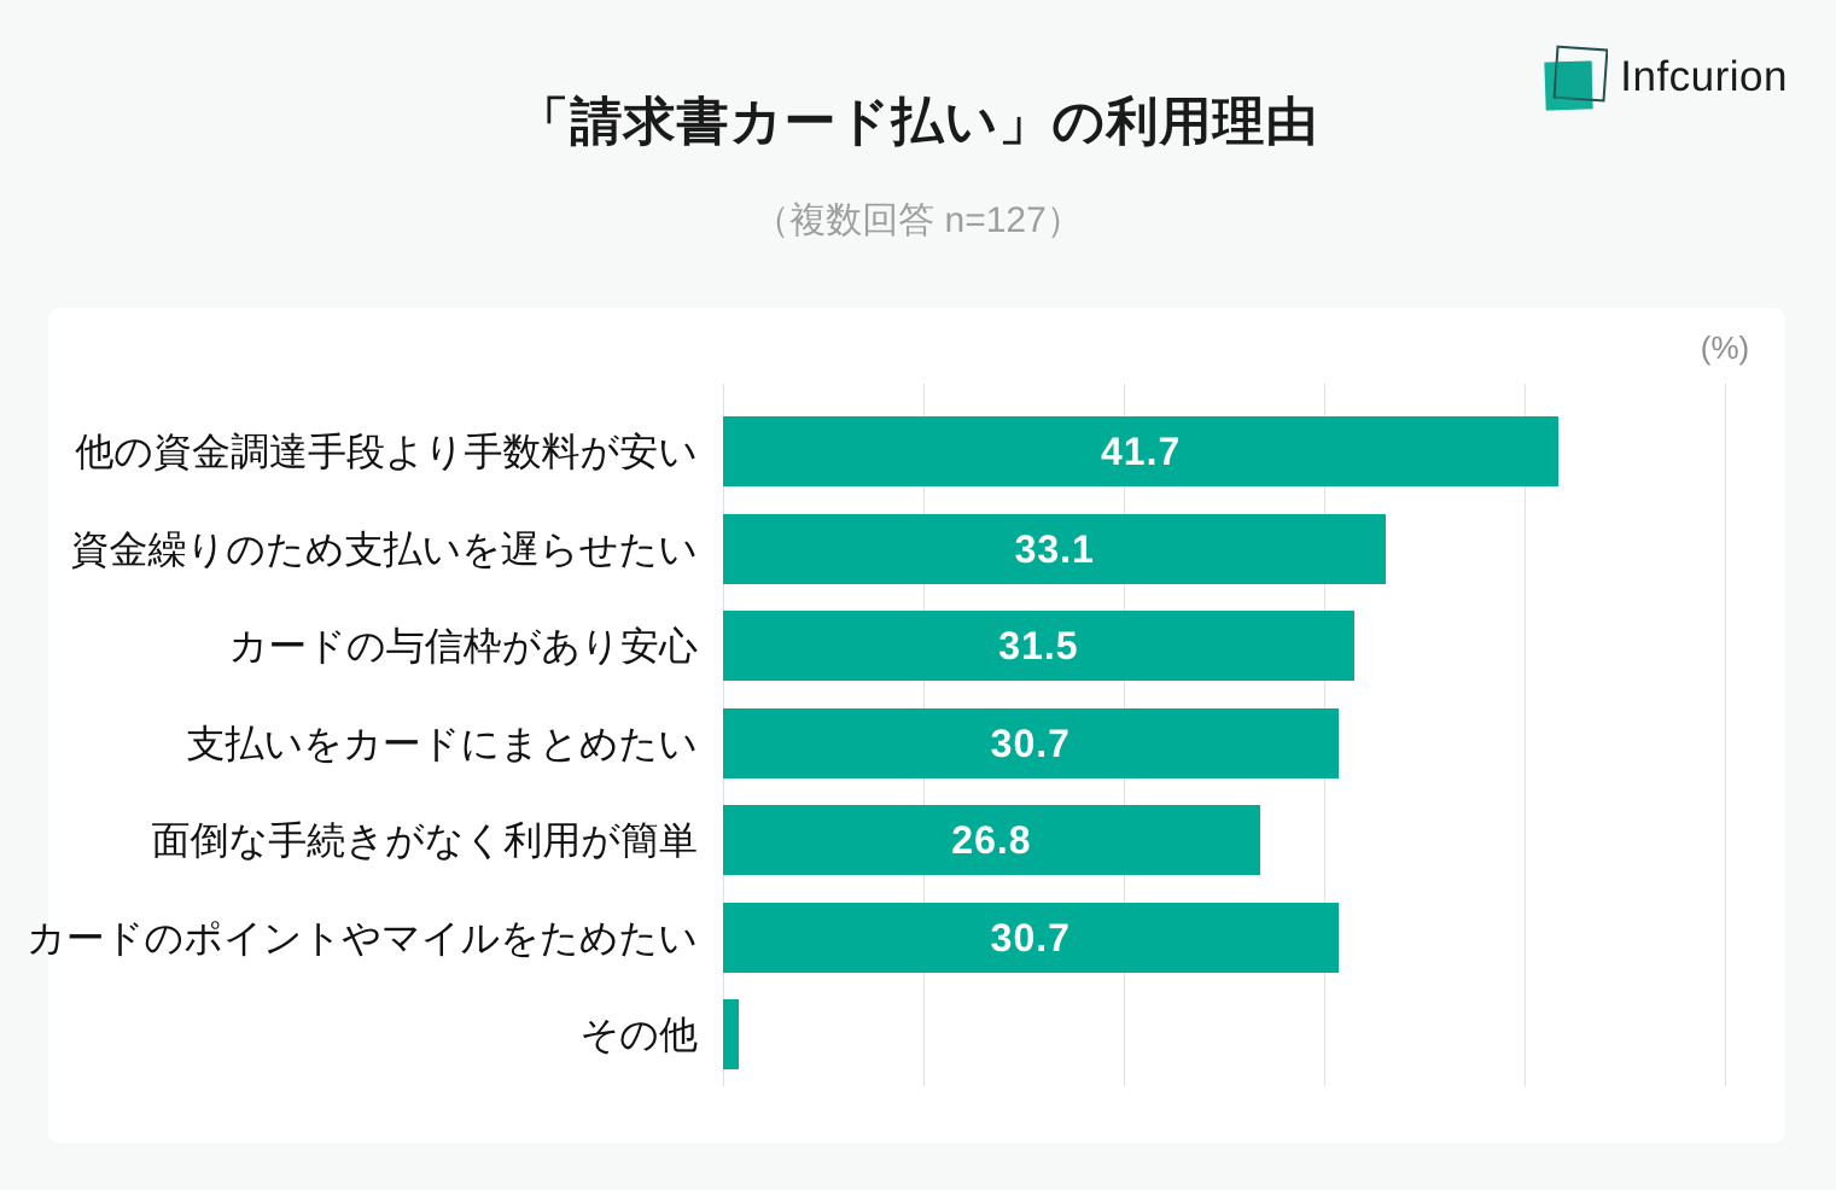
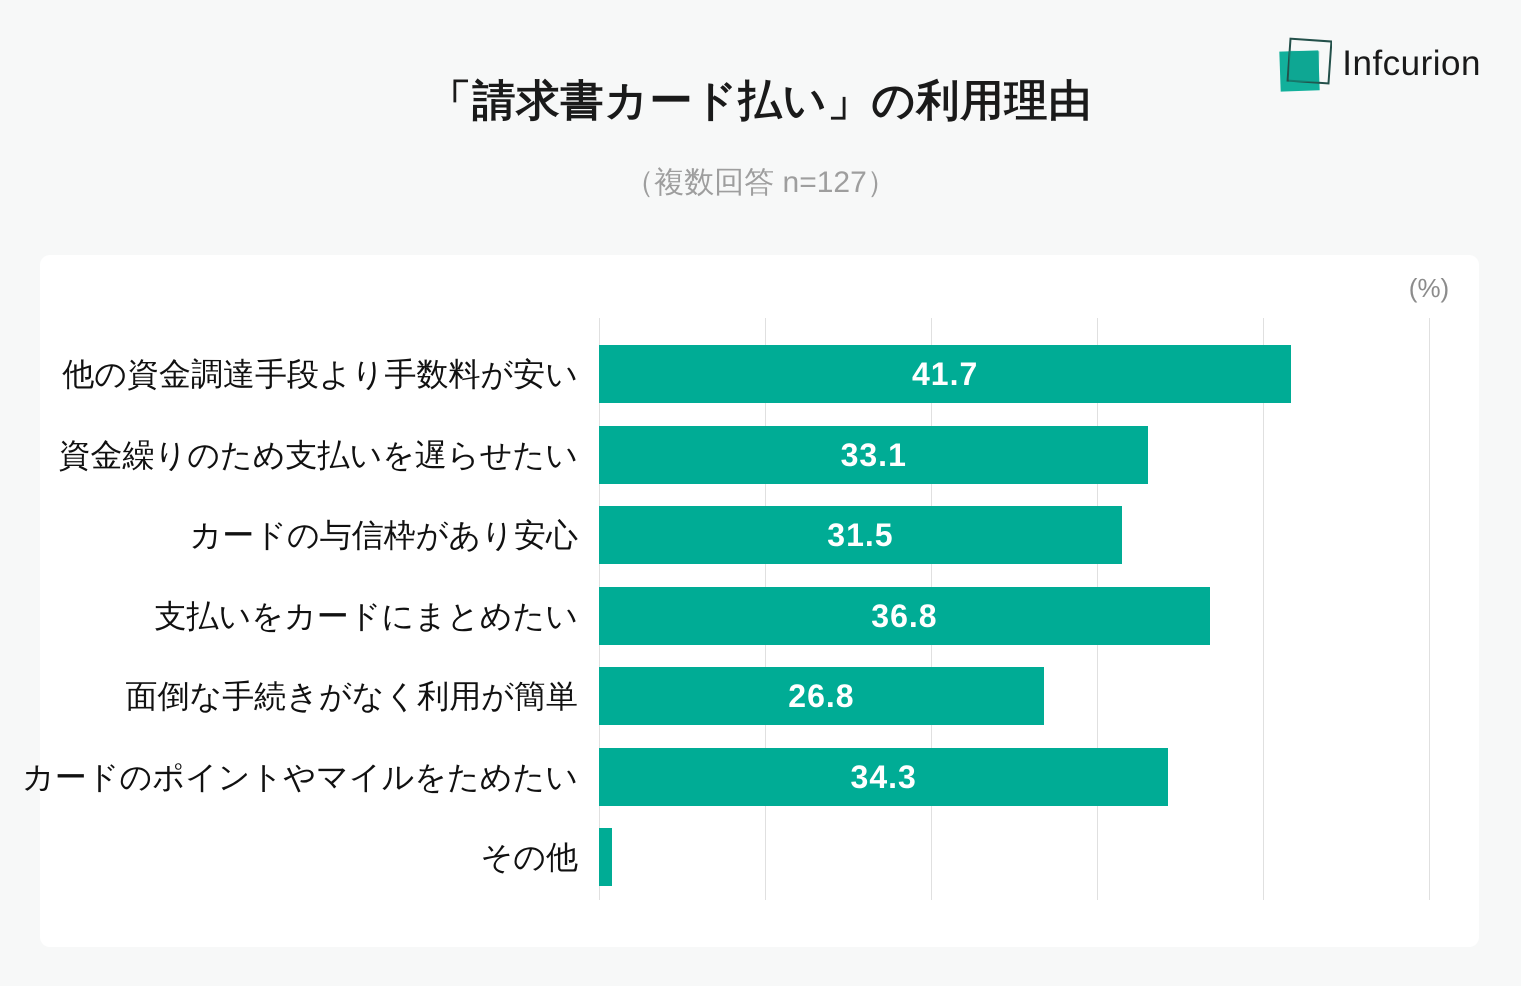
支払いをカードにまとめたい: 30.7 -> 36.8
カードのポイントやマイルをためたい: 30.7 -> 34.3
